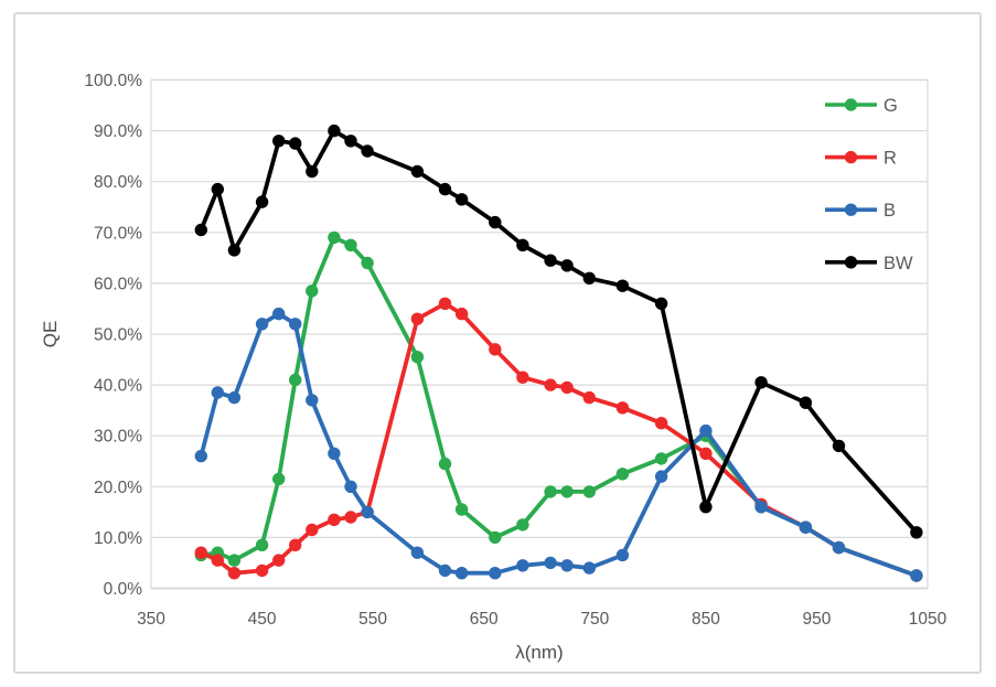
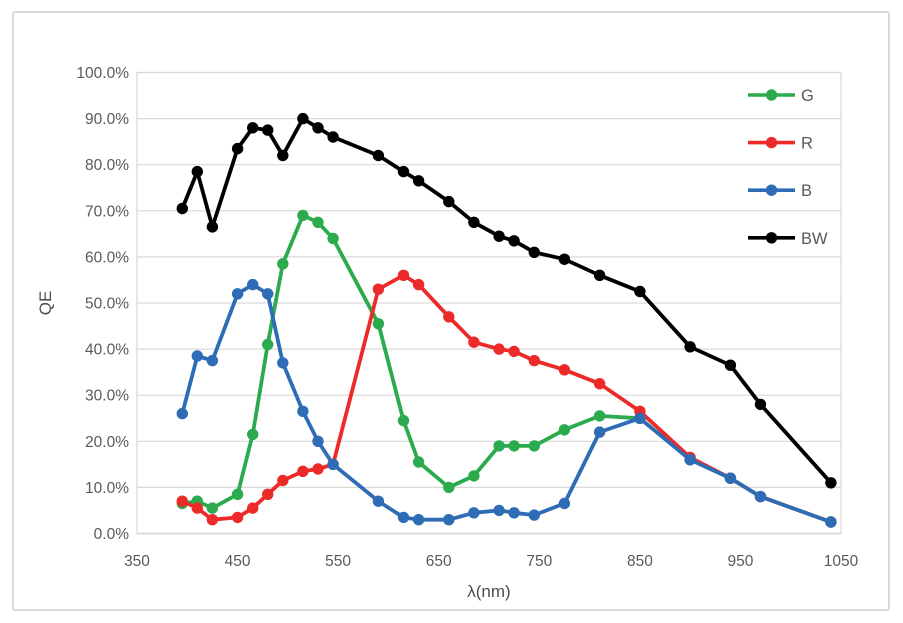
BW/450: 76% -> 84%
G/850: 30% -> 25%
B/850: 31% -> 25%
BW/850: 16% -> 52%
